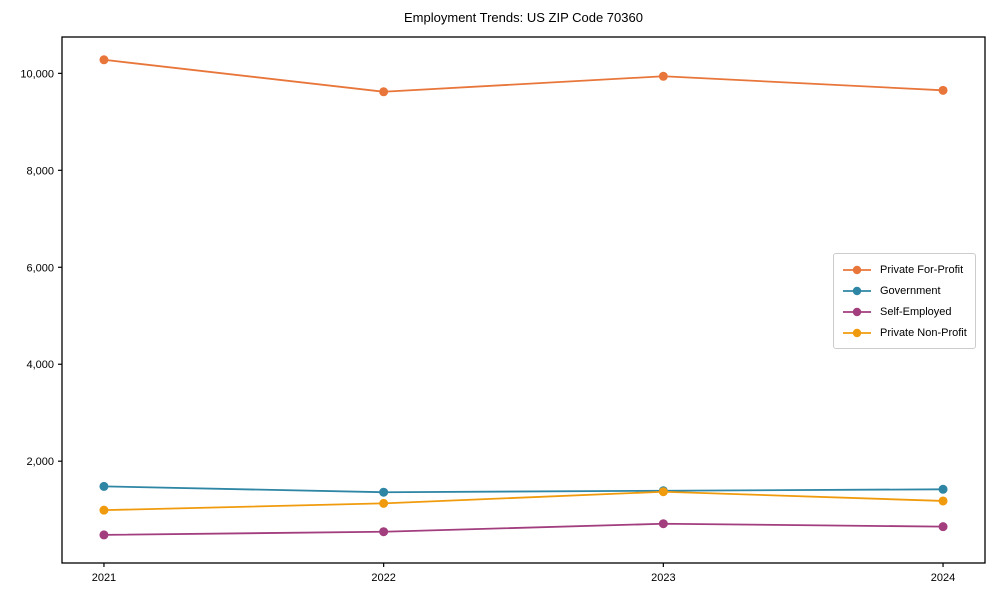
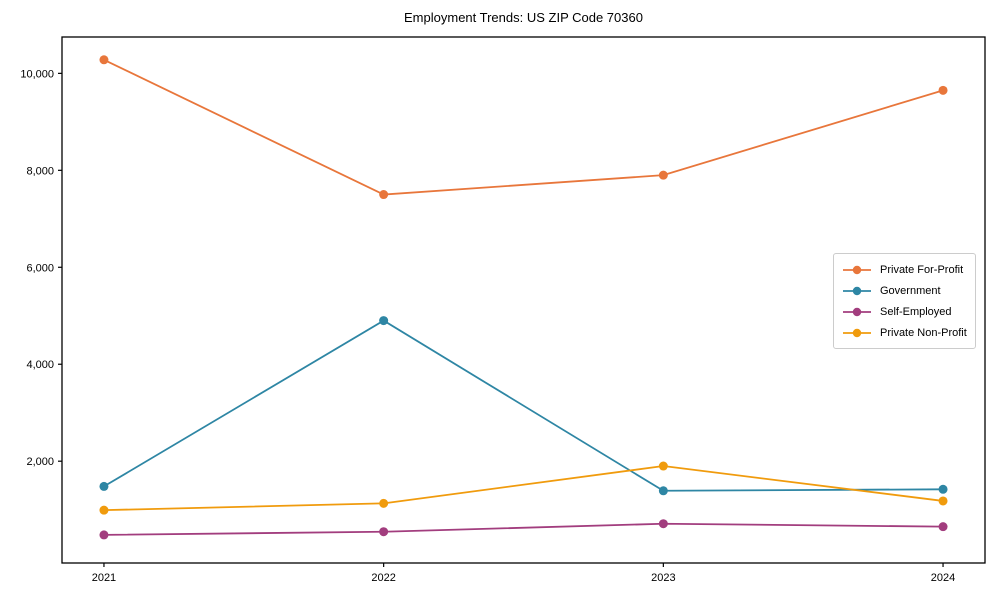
Private For-Profit/2022: 9600 -> 7500
Government/2022: 1400 -> 4900
Private For-Profit/2023: 9900 -> 7900
Private Non-Profit/2023: 1400 -> 1900
